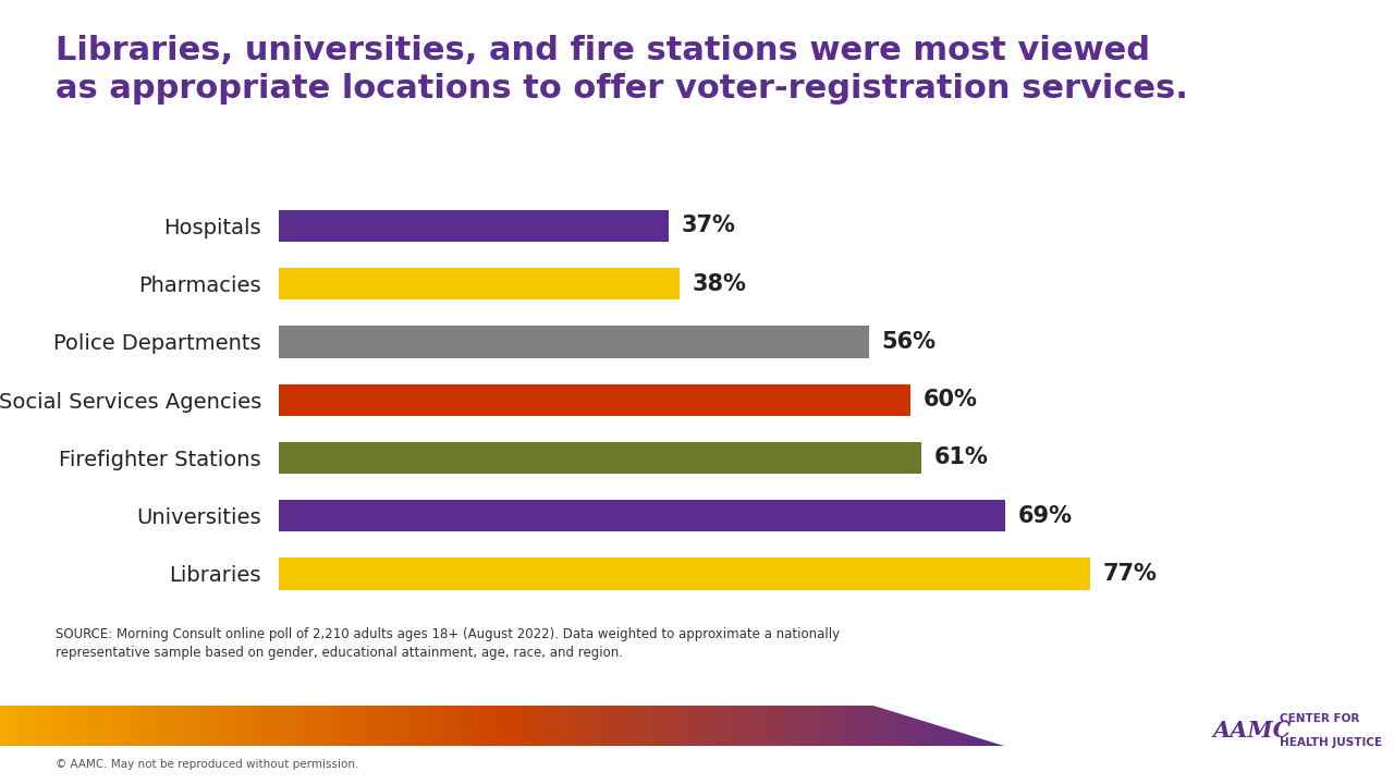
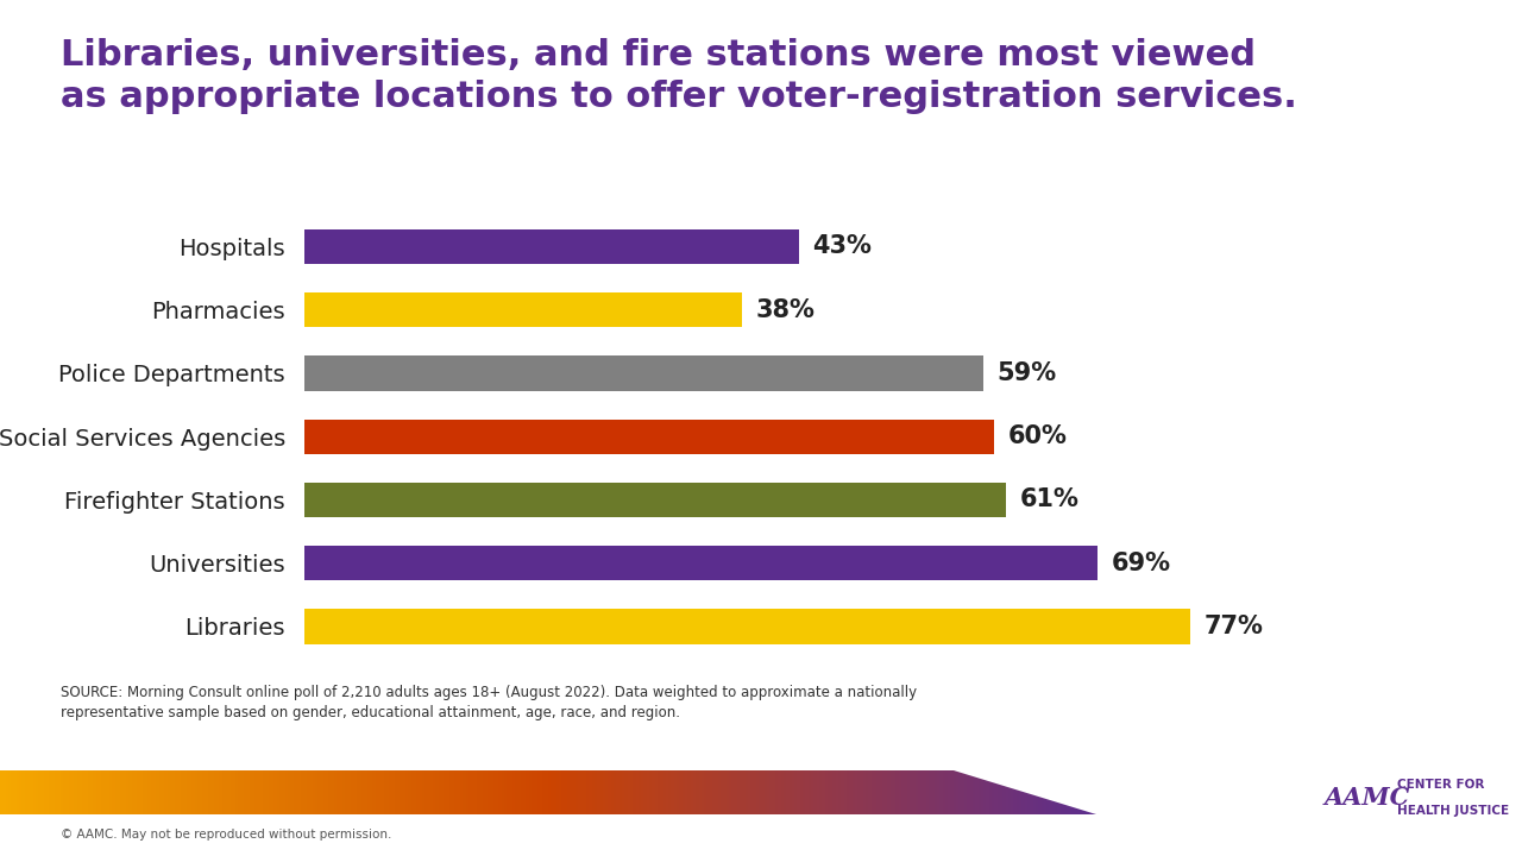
Hospitals: 37% -> 43%
Police Departments: 56% -> 59%
